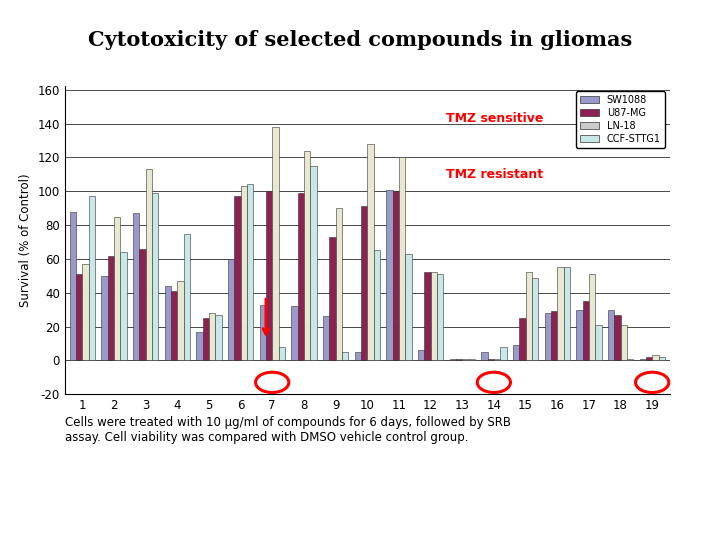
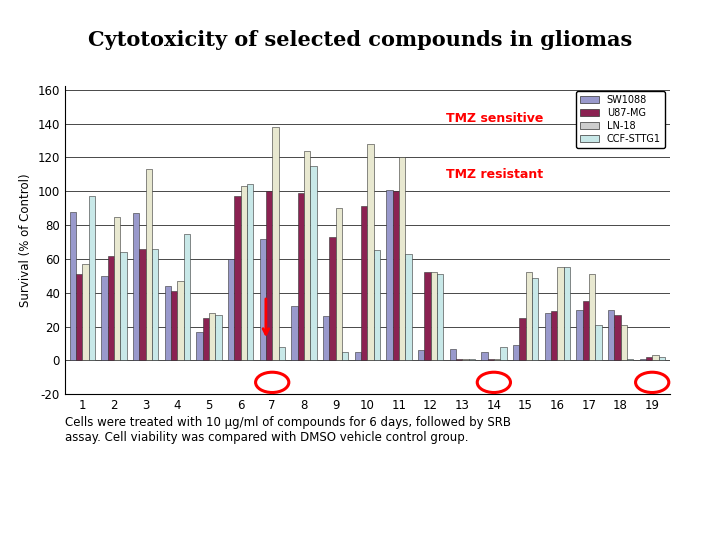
CCF-STTG1/3: 99 -> 66
SW1088/7: 33 -> 72
SW1088/13: 1 -> 7
